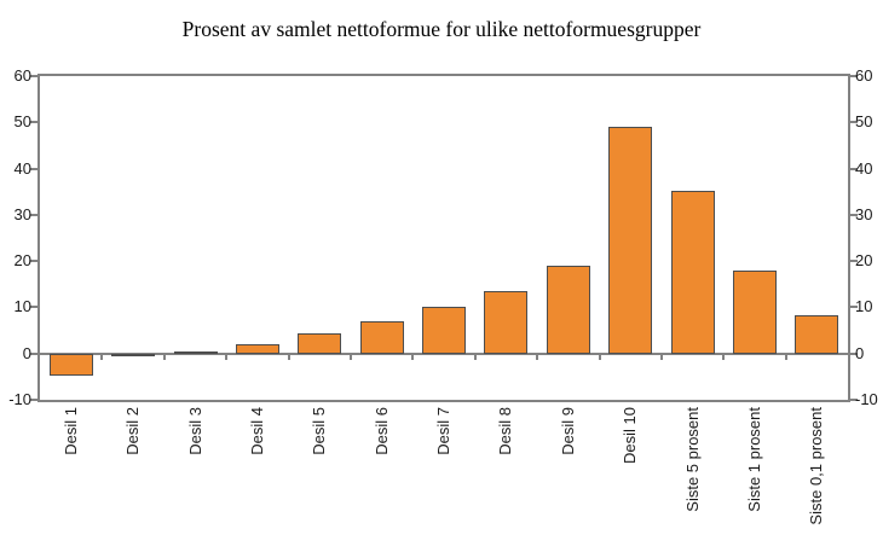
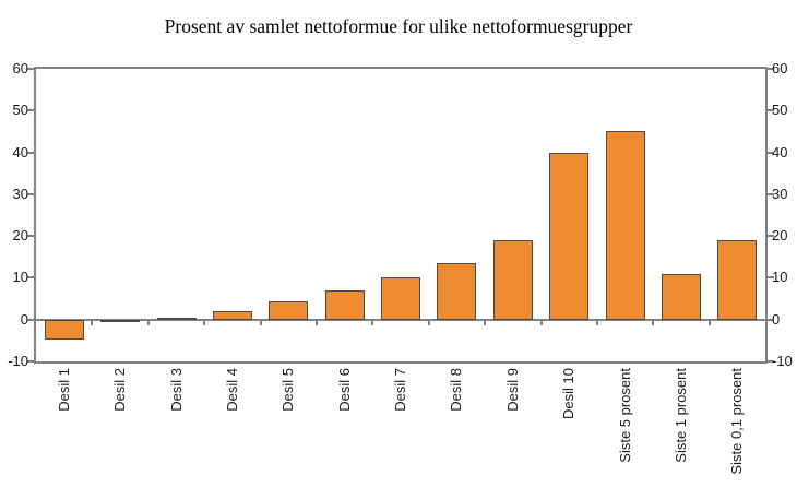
Desil 10: 49 -> 40
Siste 5 prosent: 35 -> 45
Siste 1 prosent: 18 -> 11
Siste 0,1 prosent: 8 -> 19
